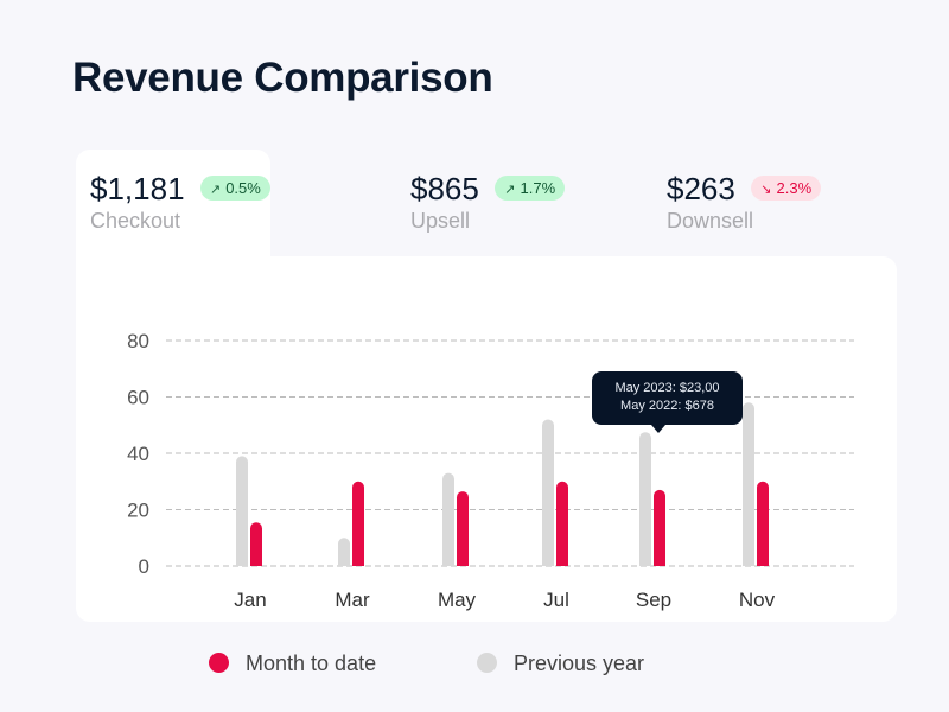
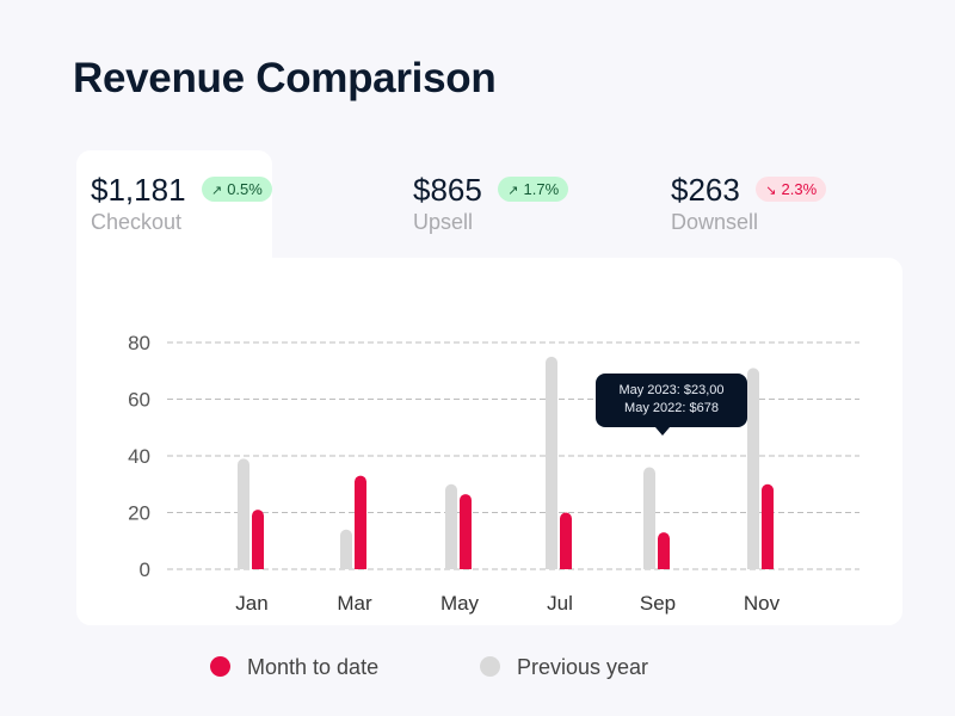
Month to date/Jan: 16 -> 21
Previous year/Mar: 10 -> 14
Month to date/Mar: 30 -> 33
Previous year/May: 33 -> 30
Previous year/Jul: 52 -> 75
Month to date/Jul: 30 -> 20
Previous year/Sep: 48 -> 36
Month to date/Sep: 27 -> 13
Previous year/Nov: 58 -> 71
